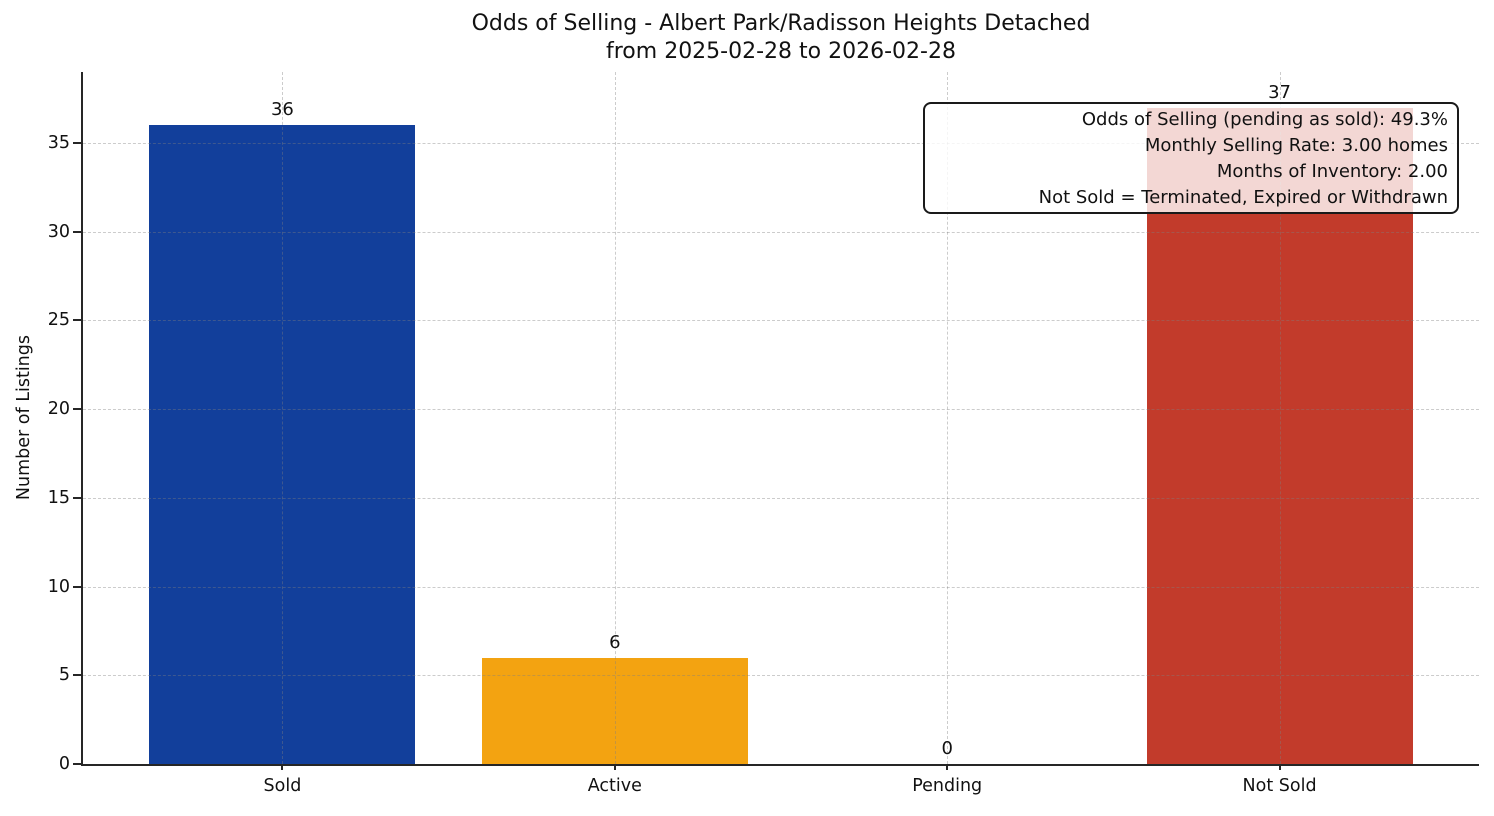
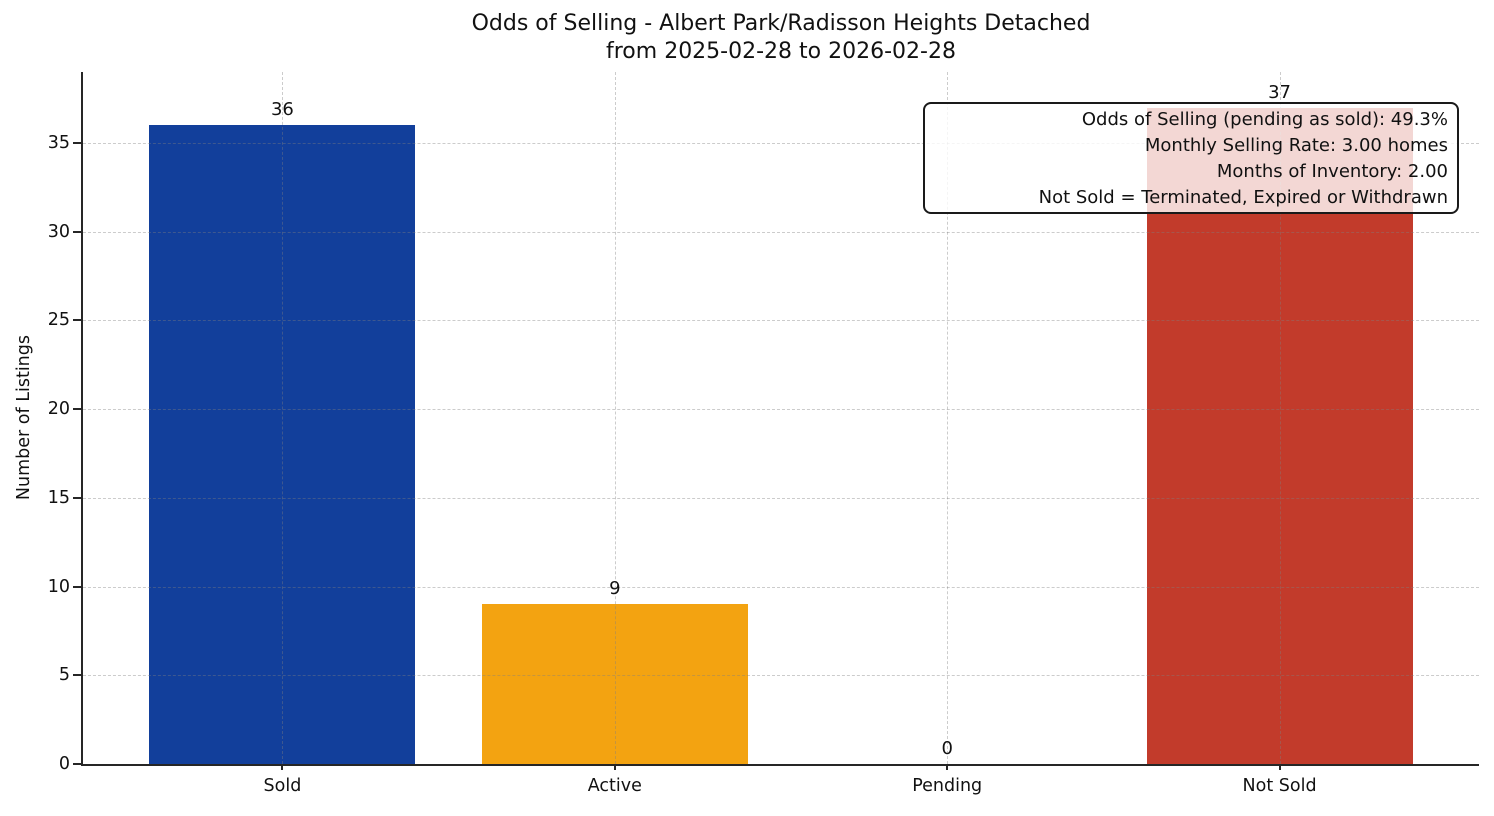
Active: 6 -> 9
